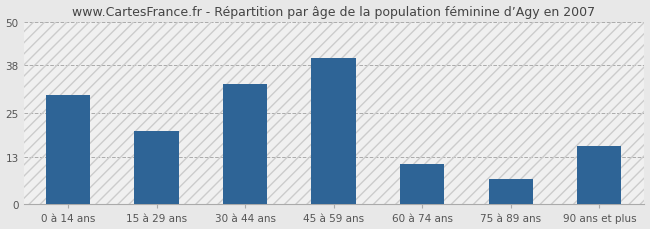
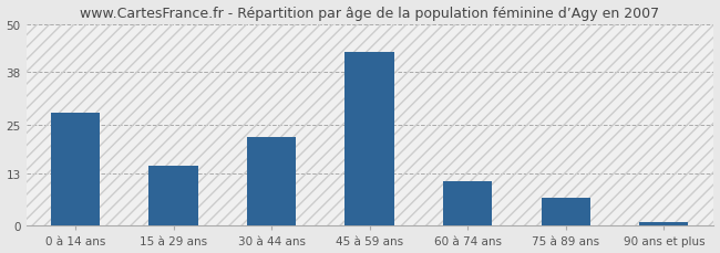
0 à 14 ans: 30 -> 28
15 à 29 ans: 20 -> 15
30 à 44 ans: 33 -> 22
45 à 59 ans: 40 -> 43
90 ans et plus: 16 -> 1
